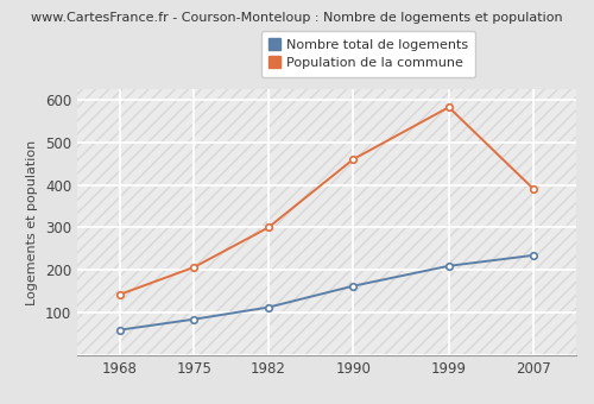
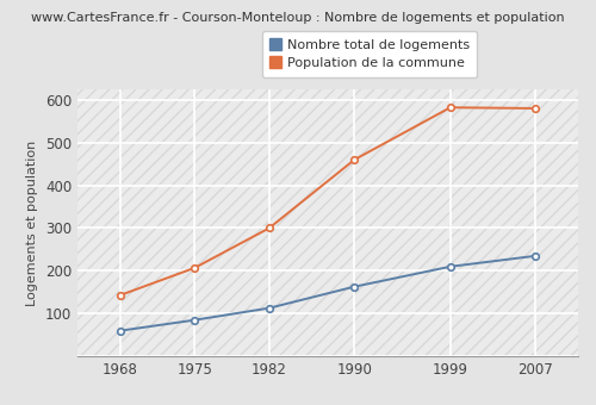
Population de la commune/2007: 390 -> 580
